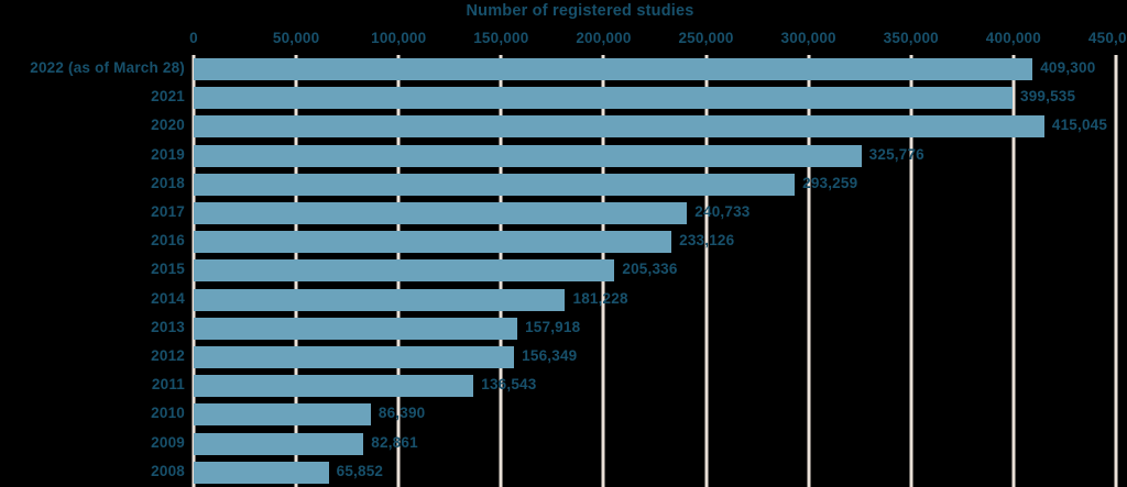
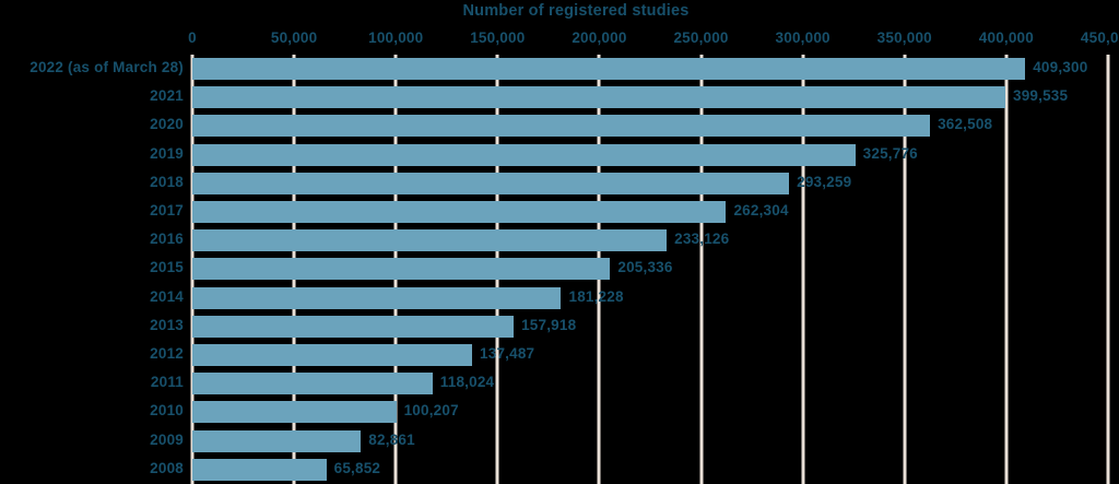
2020: 415,045 -> 362,508
2017: 240,733 -> 262,304
2012: 156,349 -> 137,487
2011: 136,543 -> 118,024
2010: 86,390 -> 100,207
